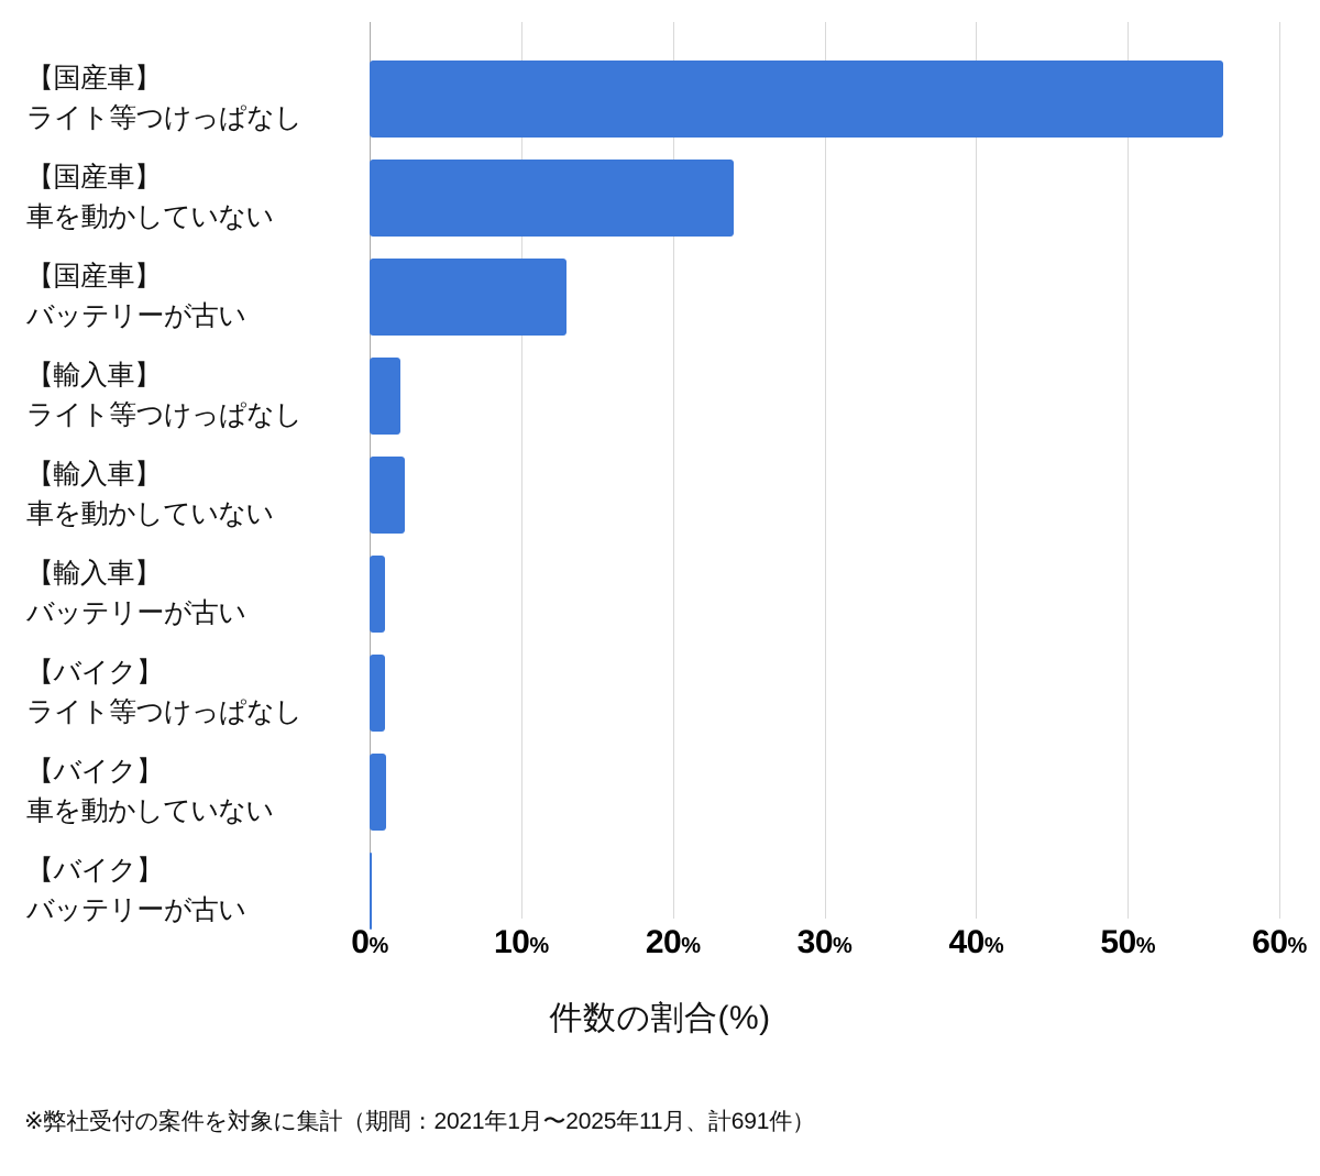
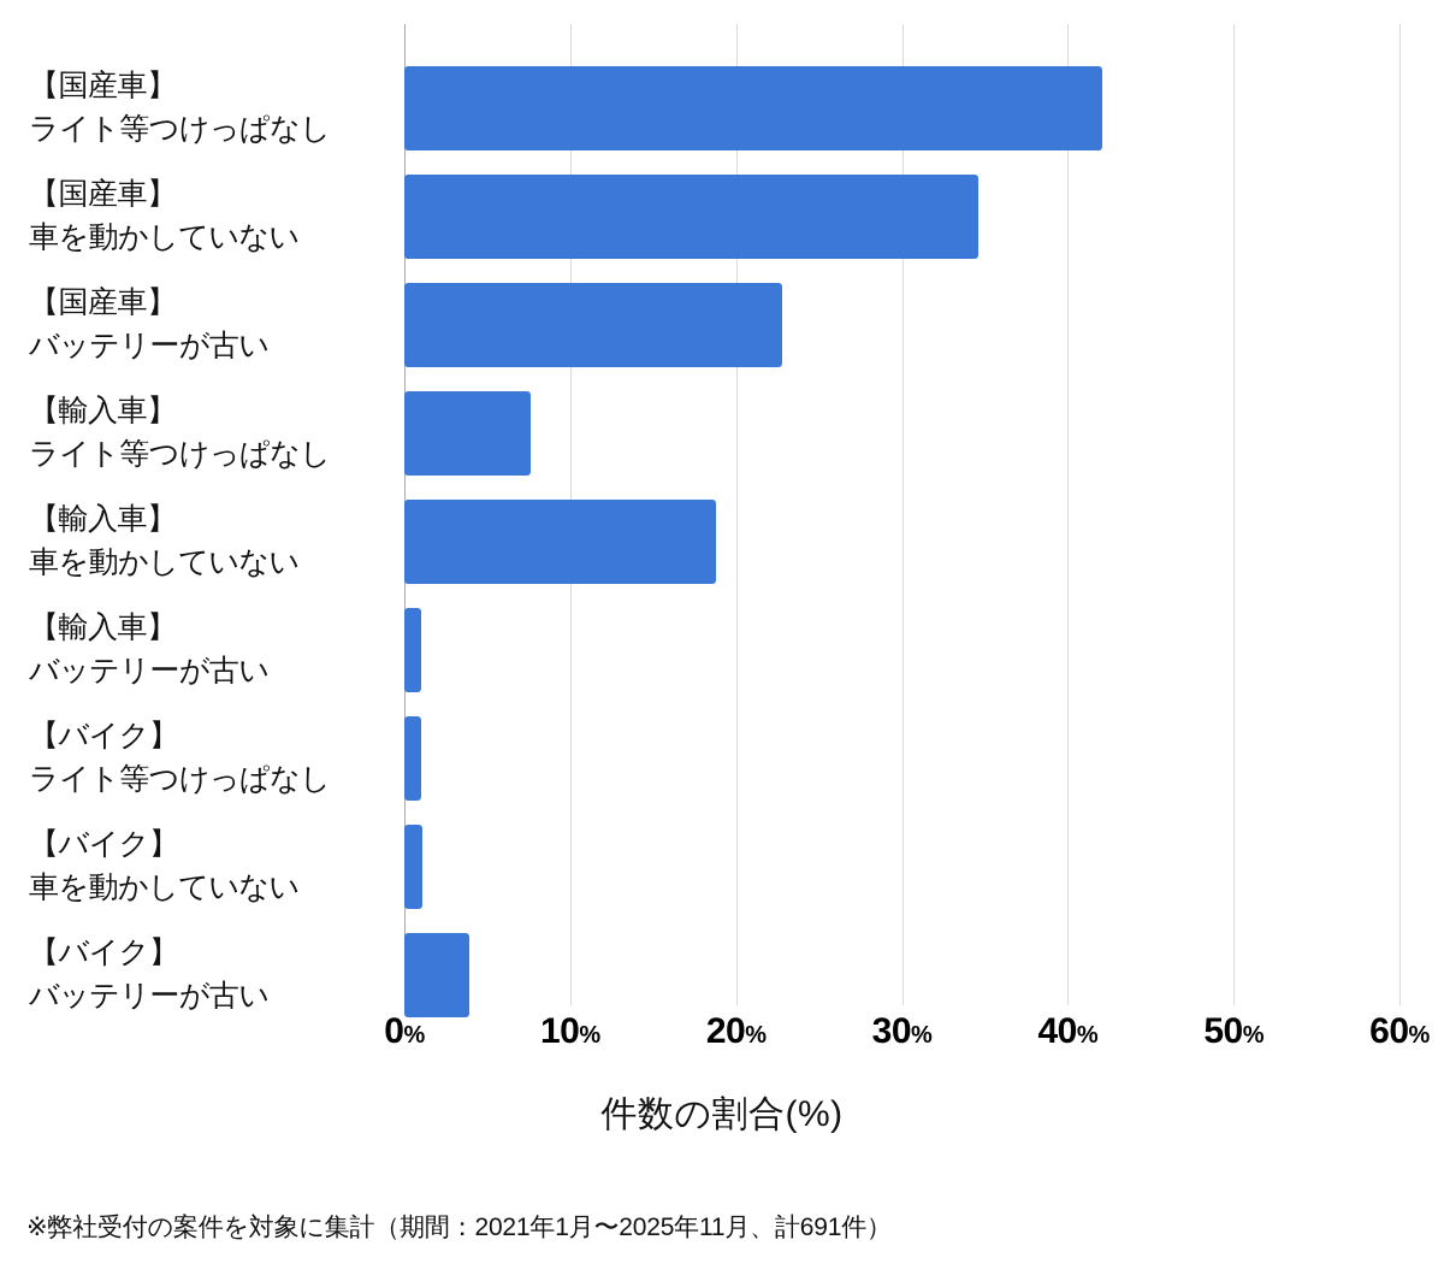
【国産車】ライト等つけっぱなし: 56.3 -> 42.1
【国産車】車を動かしていない: 24.0 -> 34.6
【国産車】バッテリーが古い: 13.0 -> 22.8
【輸入車】ライト等つけっぱなし: 2.0 -> 7.6
【輸入車】車を動かしていない: 2.3 -> 18.8
【バイク】バッテリーが古い: 0.1 -> 3.9
